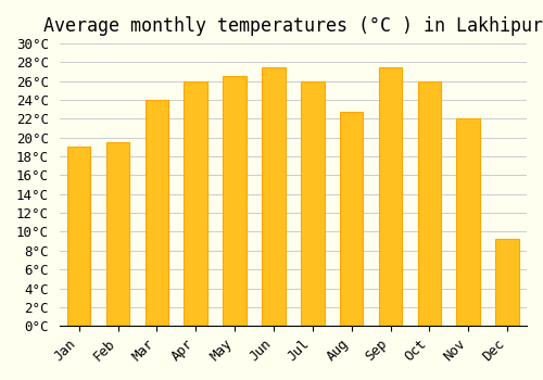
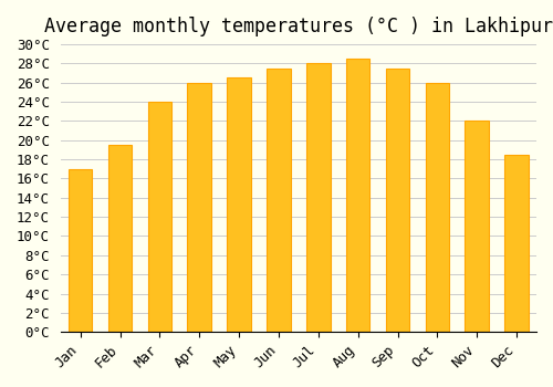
Jan: 19.0°C -> 17.0°C
Jul: 26.0°C -> 28.0°C
Aug: 22.8°C -> 28.5°C
Dec: 9.2°C -> 18.5°C
